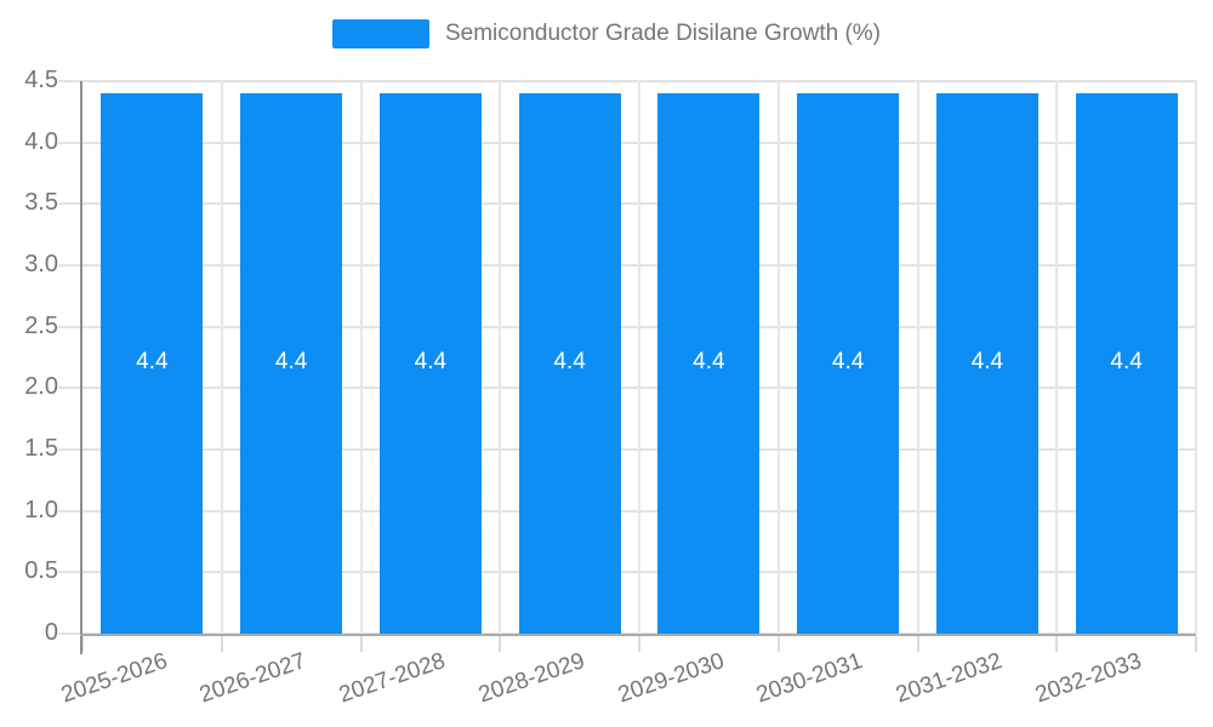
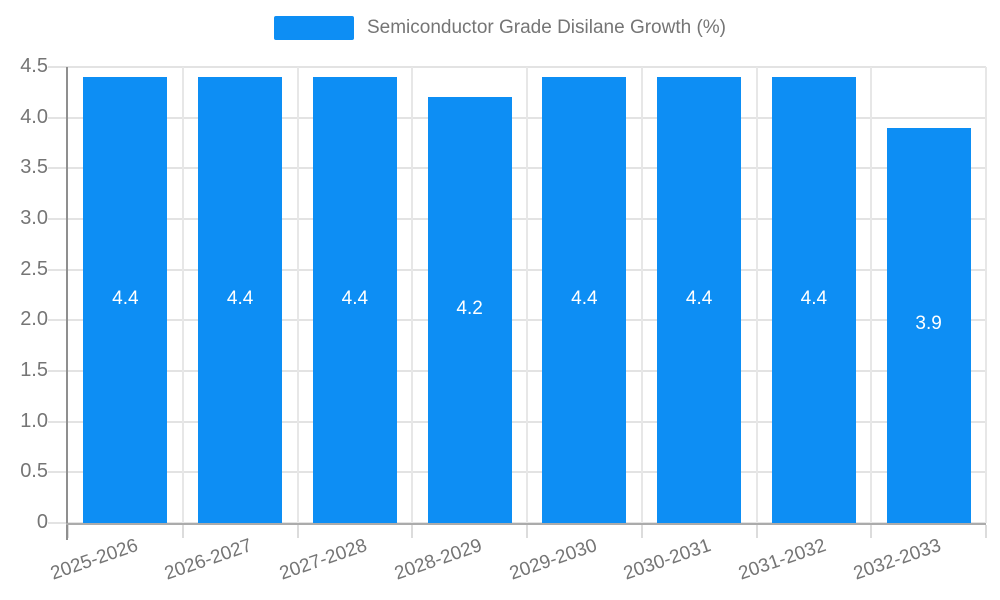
2028-2029: 4.4 -> 4.2
2032-2033: 4.4 -> 3.9
